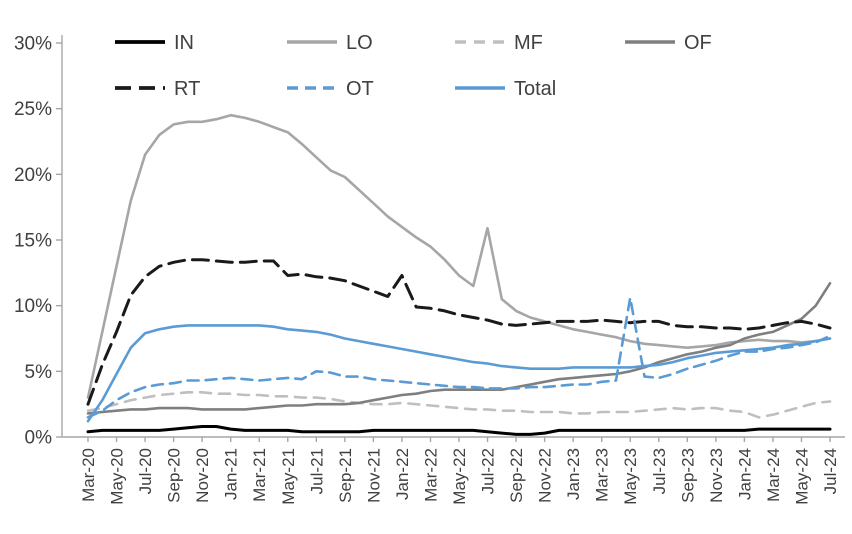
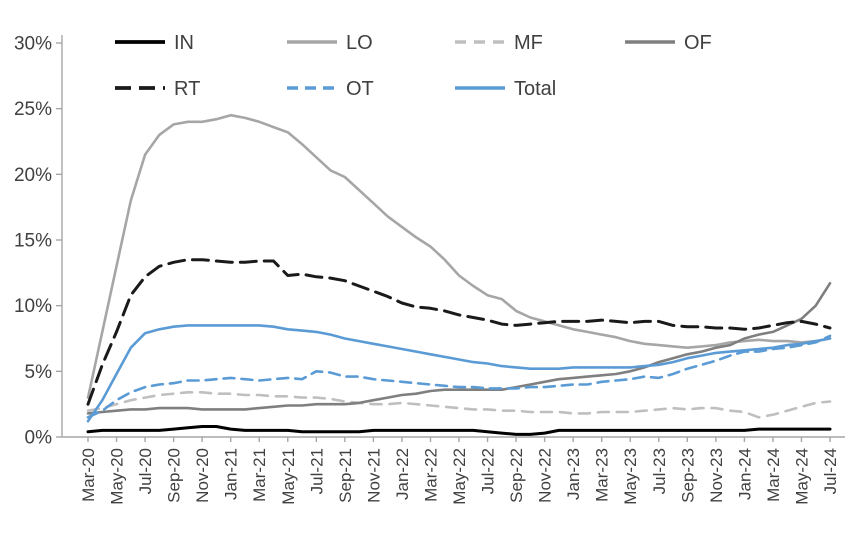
RT/Jan-22: 12.3% -> 10.2%
LO/Jul-22: 15.9% -> 10.8%
OT/May-23: 10.6% -> 4.4%
